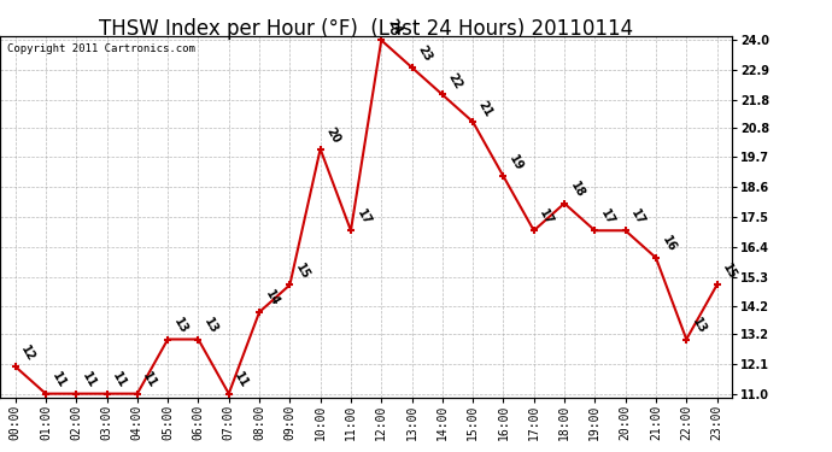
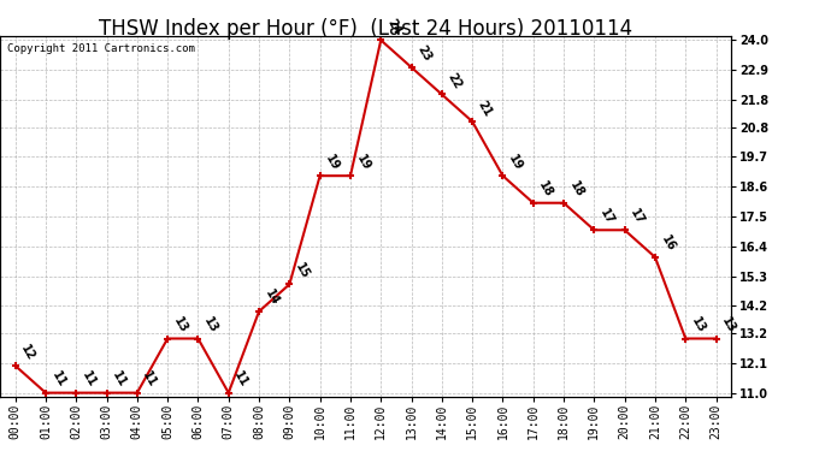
10:00: 20 -> 19
11:00: 17 -> 19
17:00: 17 -> 18
23:00: 15 -> 13
